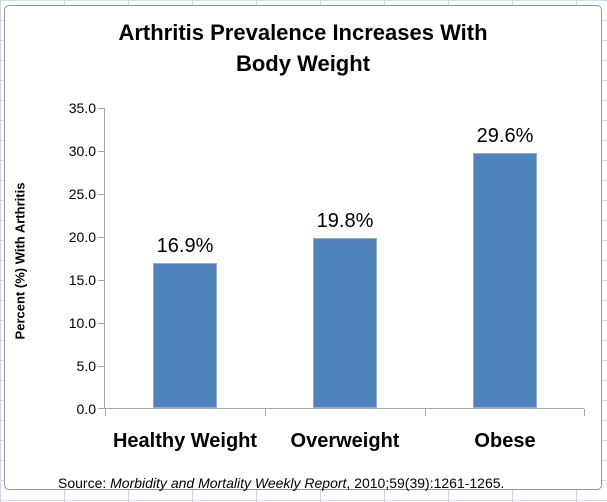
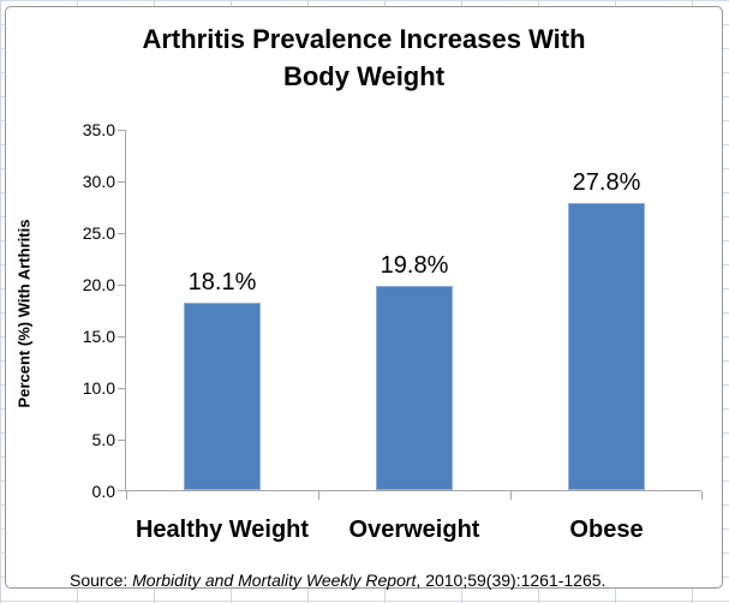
Healthy Weight: 16.9% -> 18.1%
Obese: 29.6% -> 27.8%
